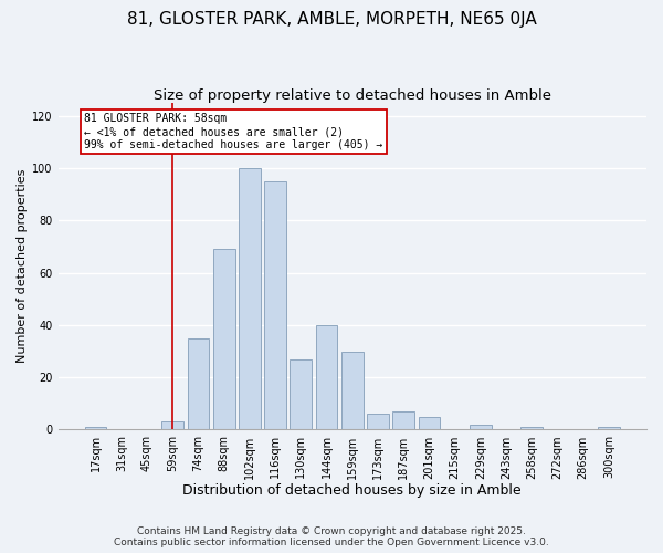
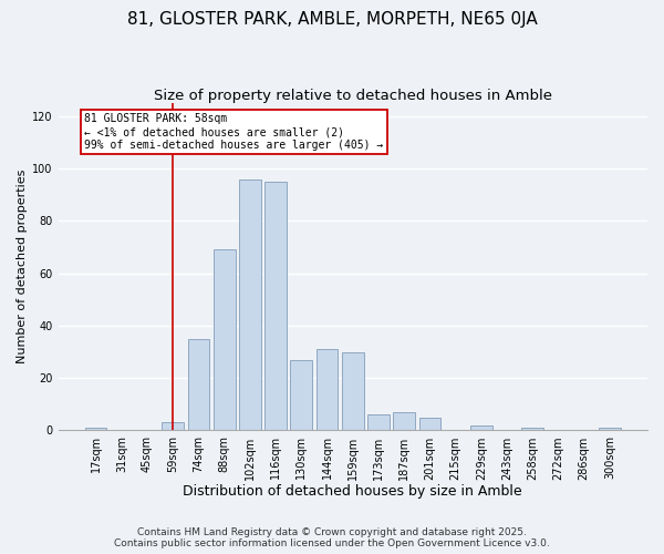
102sqm: 100 -> 96
144sqm: 40 -> 31
